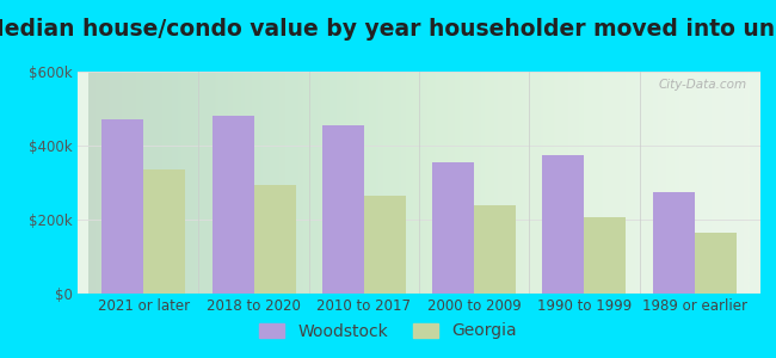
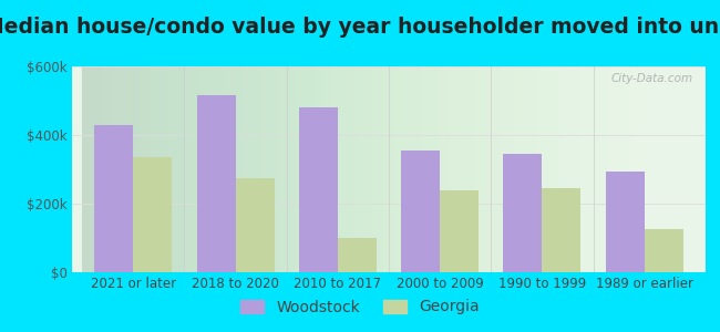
Woodstock/2021 or later: $470k -> $430k
Woodstock/2018 to 2020: $480k -> $515k
Georgia/2018 to 2020: $295k -> $275k
Woodstock/2010 to 2017: $455k -> $480k
Georgia/2010 to 2017: $265k -> $100k
Woodstock/1990 to 1999: $375k -> $345k
Georgia/1990 to 1999: $205k -> $245k
Woodstock/1989 or earlier: $275k -> $295k
Georgia/1989 or earlier: $165k -> $125k
